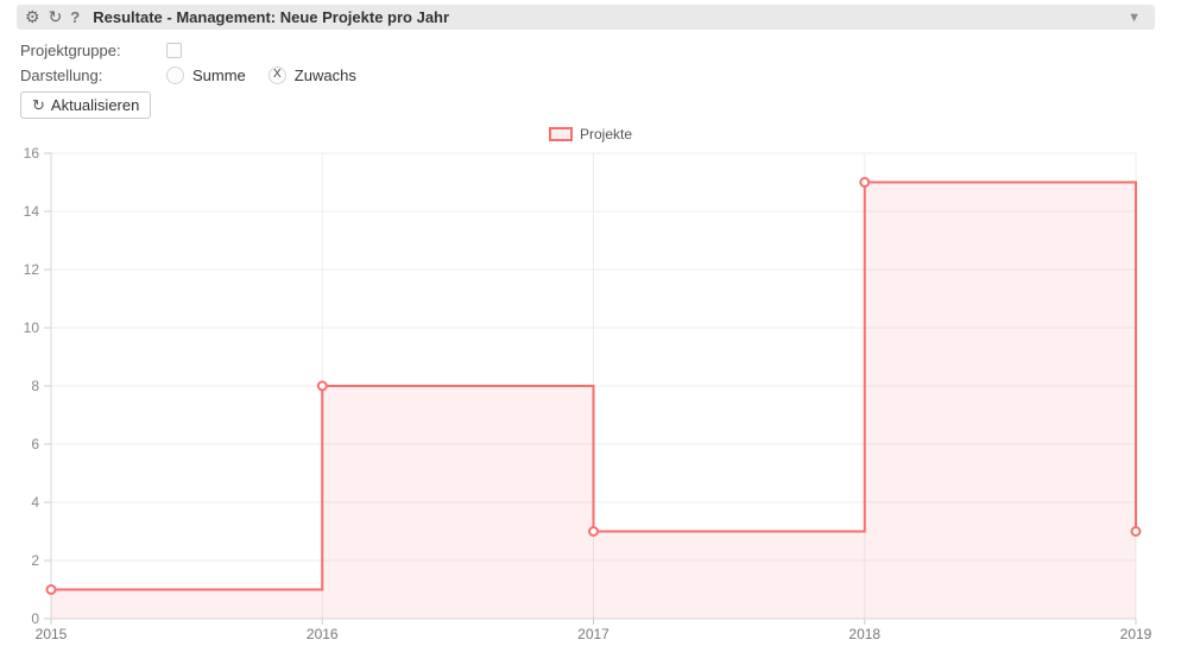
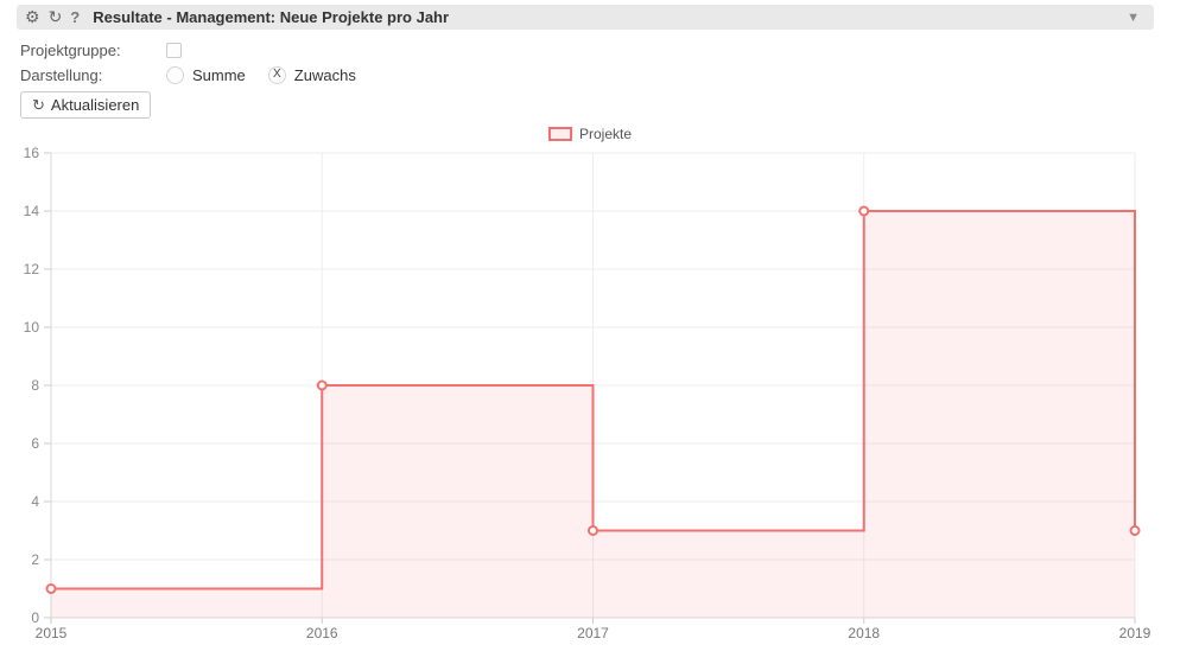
2018: 15 -> 14
